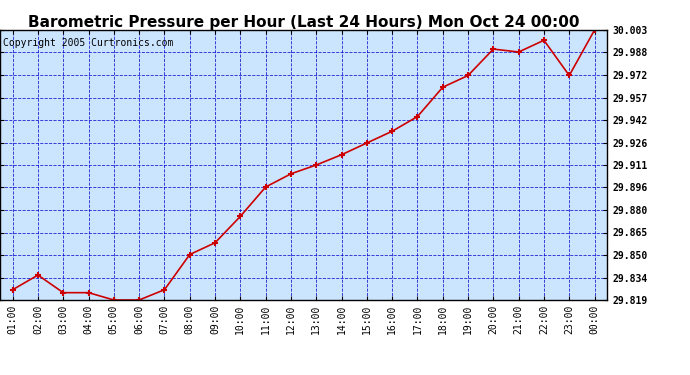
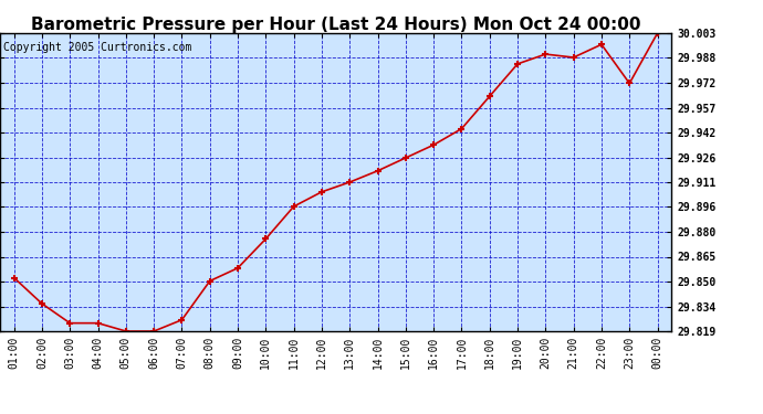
01:00: 29.826 -> 29.852
19:00: 29.972 -> 29.984
